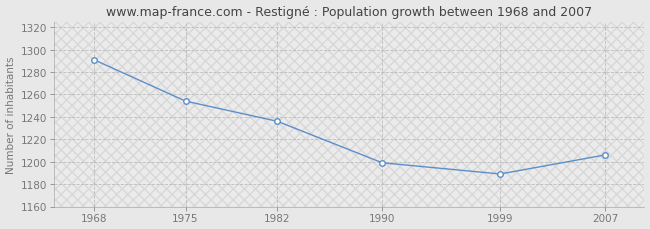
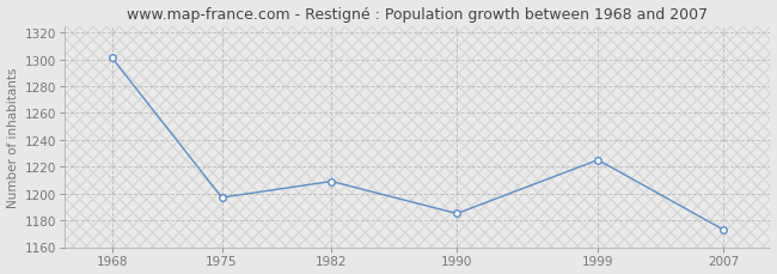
1968: 1291 -> 1301
1975: 1254 -> 1197
1982: 1236 -> 1209
1990: 1199 -> 1185
1999: 1189 -> 1225
2007: 1206 -> 1173
